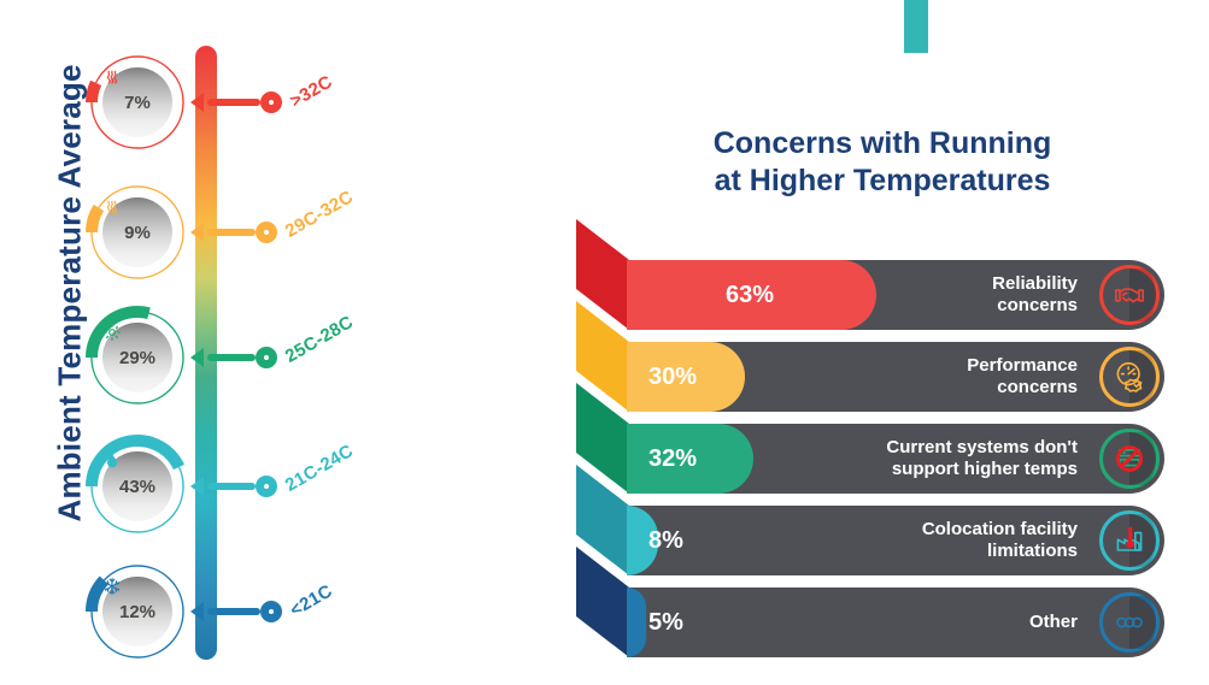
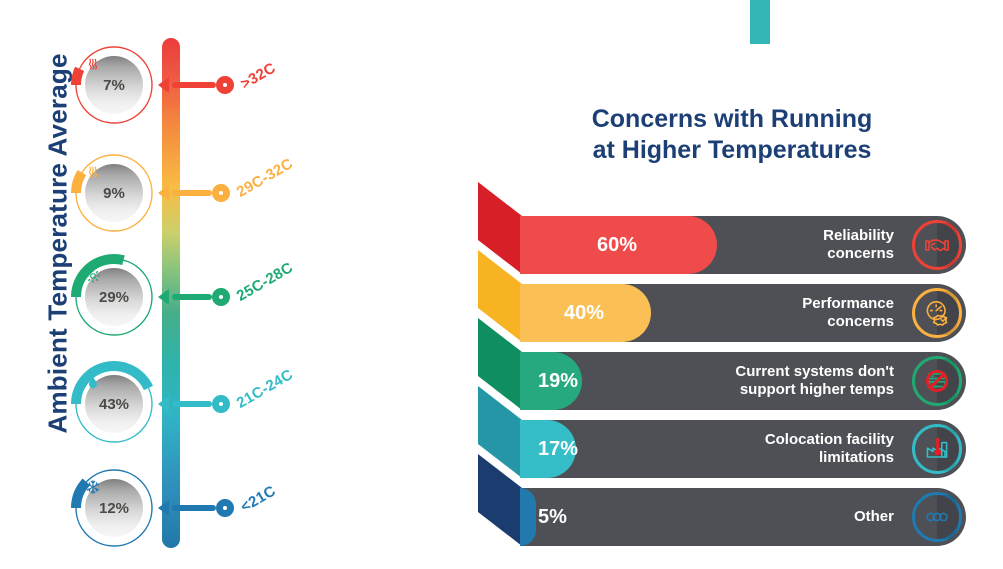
Reliability concerns: 63% -> 60%
Performance concerns: 30% -> 40%
Current systems don't support higher temps: 32% -> 19%
Colocation facility limitations: 8% -> 17%
